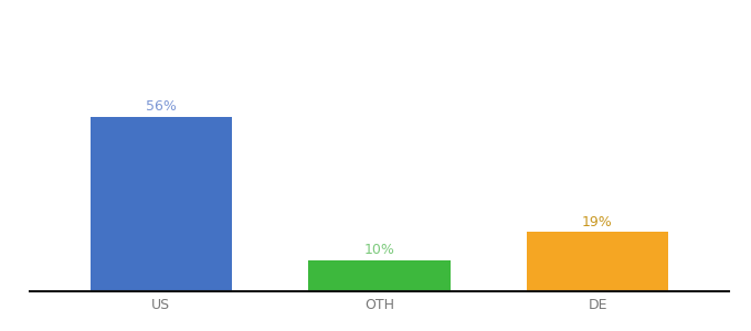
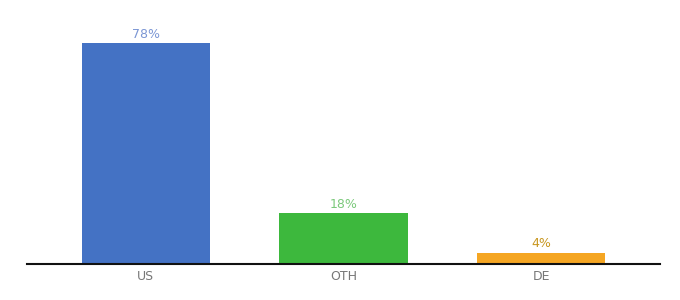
US: 56% -> 78%
OTH: 10% -> 18%
DE: 19% -> 4%
